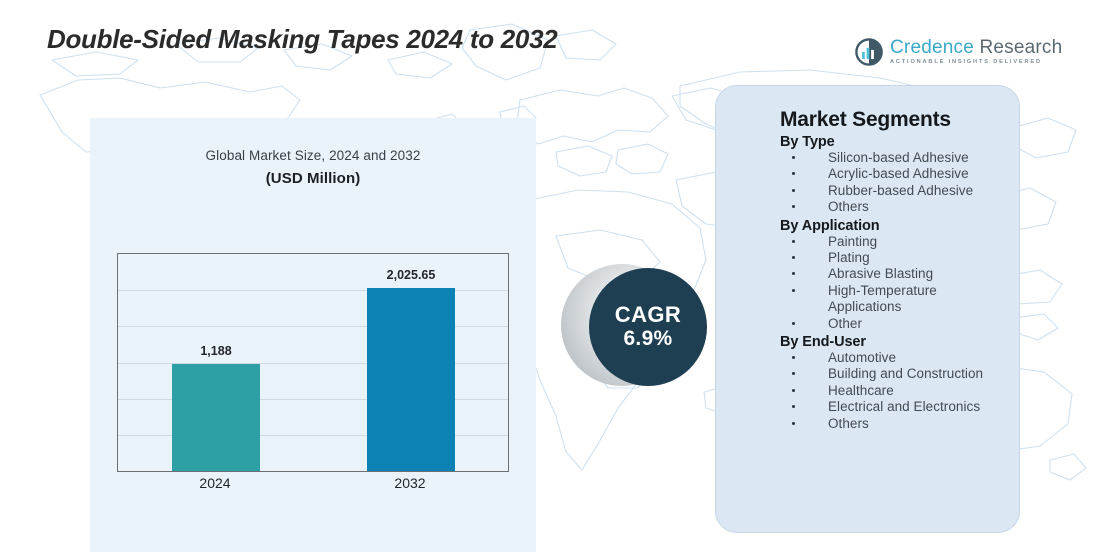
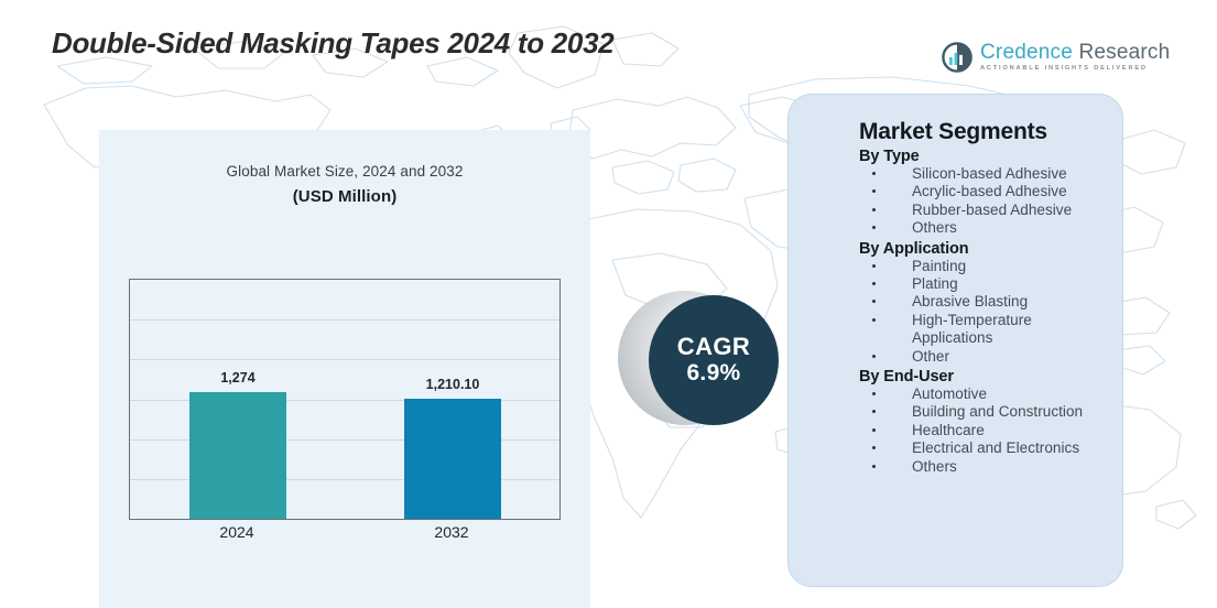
2024: 1,188 -> 1,274
2032: 2,025.65 -> 1,210.10
